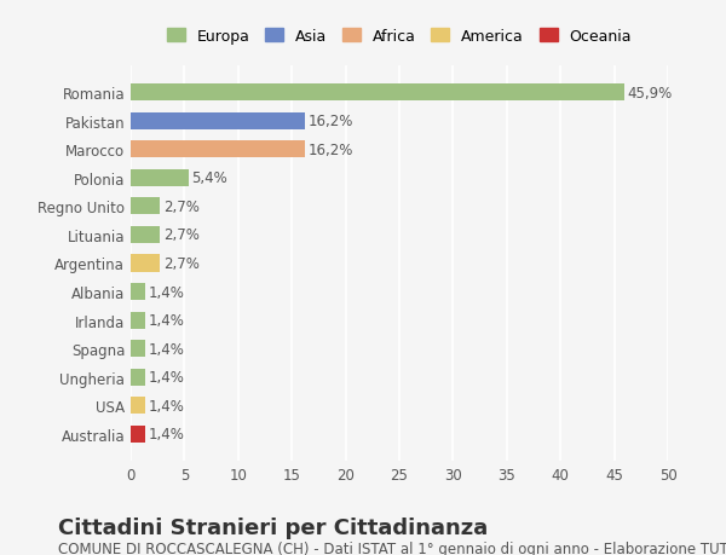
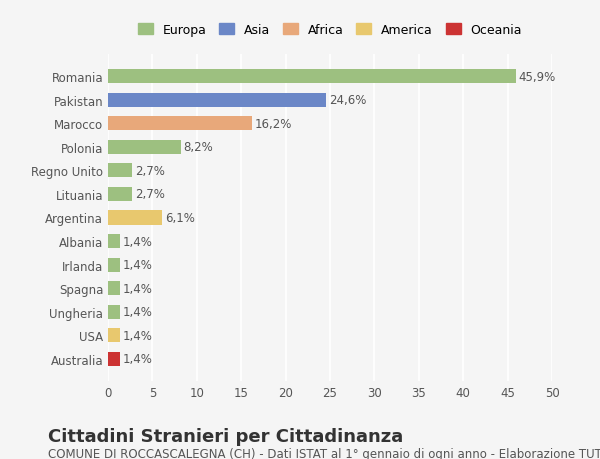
Pakistan: 16,2% -> 24,6%
Polonia: 5,4% -> 8,2%
Argentina: 2,7% -> 6,1%
